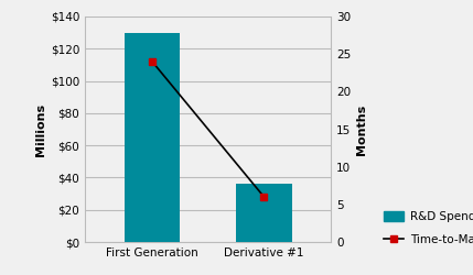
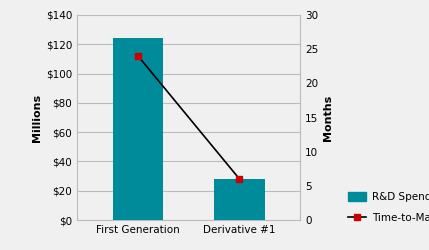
First Generation: $130 -> $124
Derivative #1: $36 -> $28
